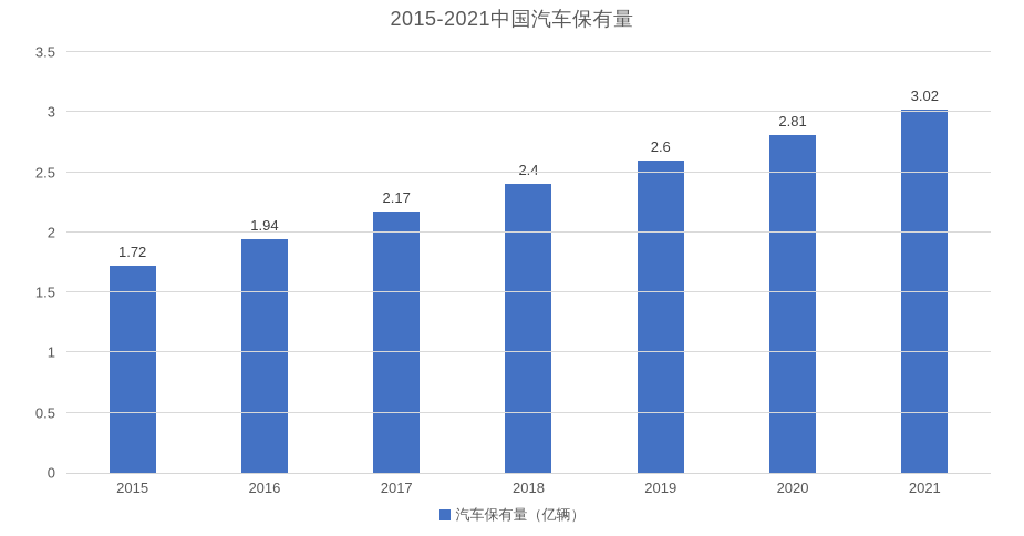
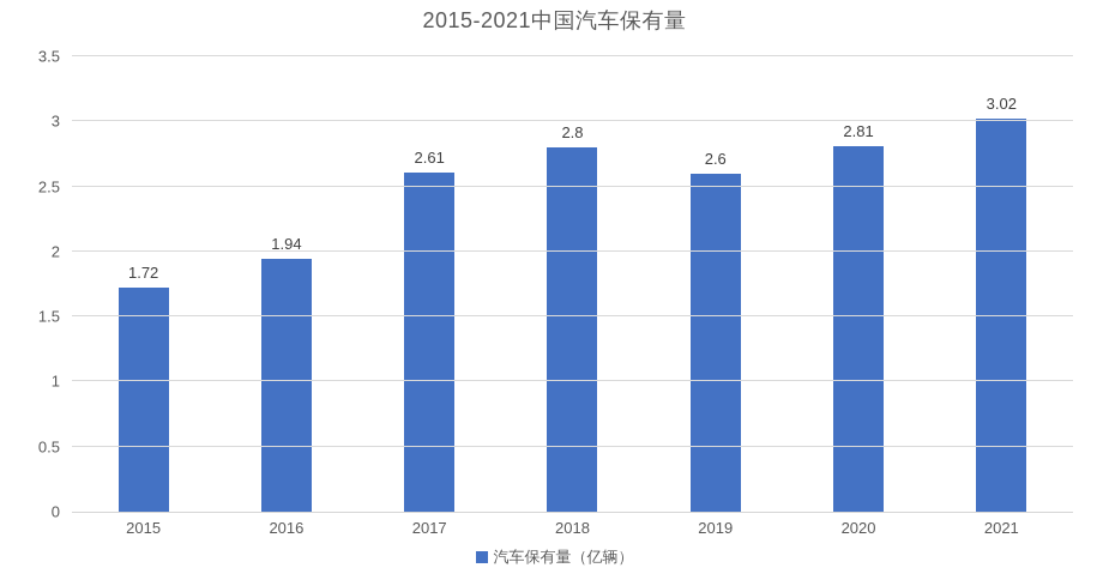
2017: 2.17 -> 2.61
2018: 2.4 -> 2.8
